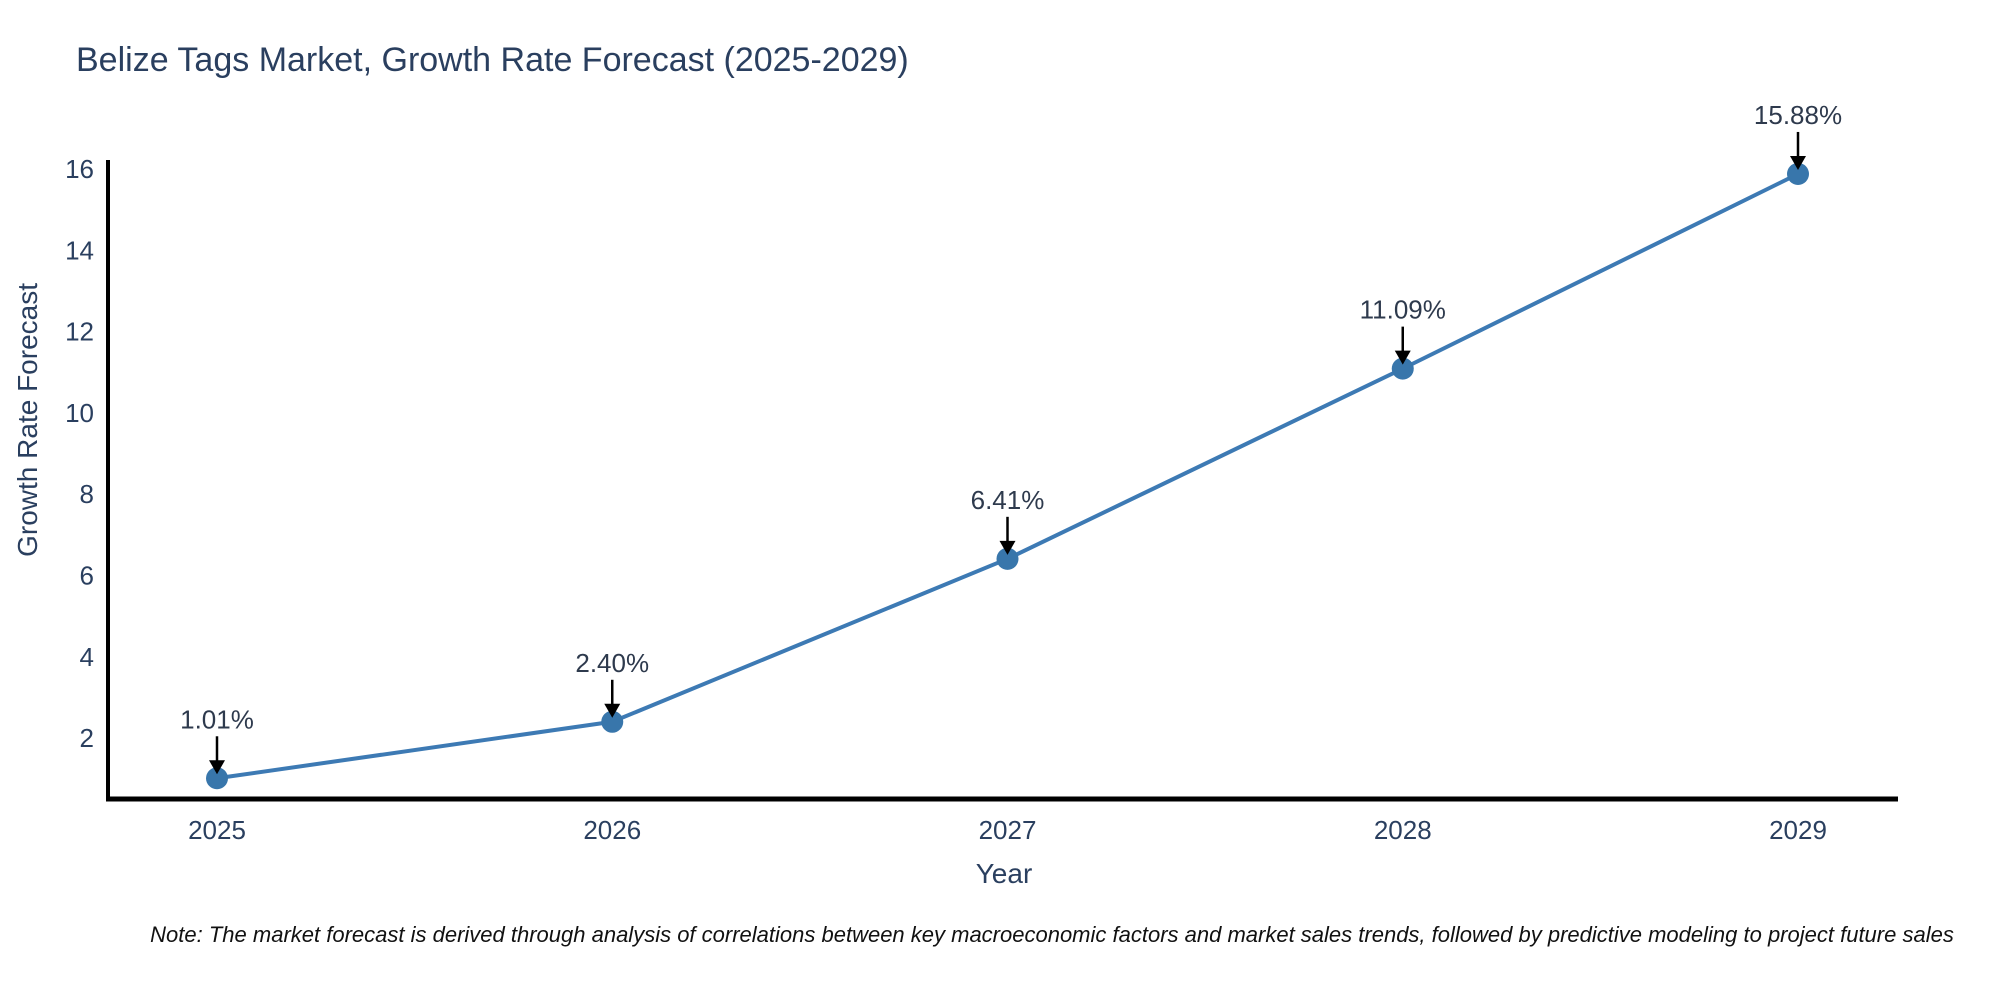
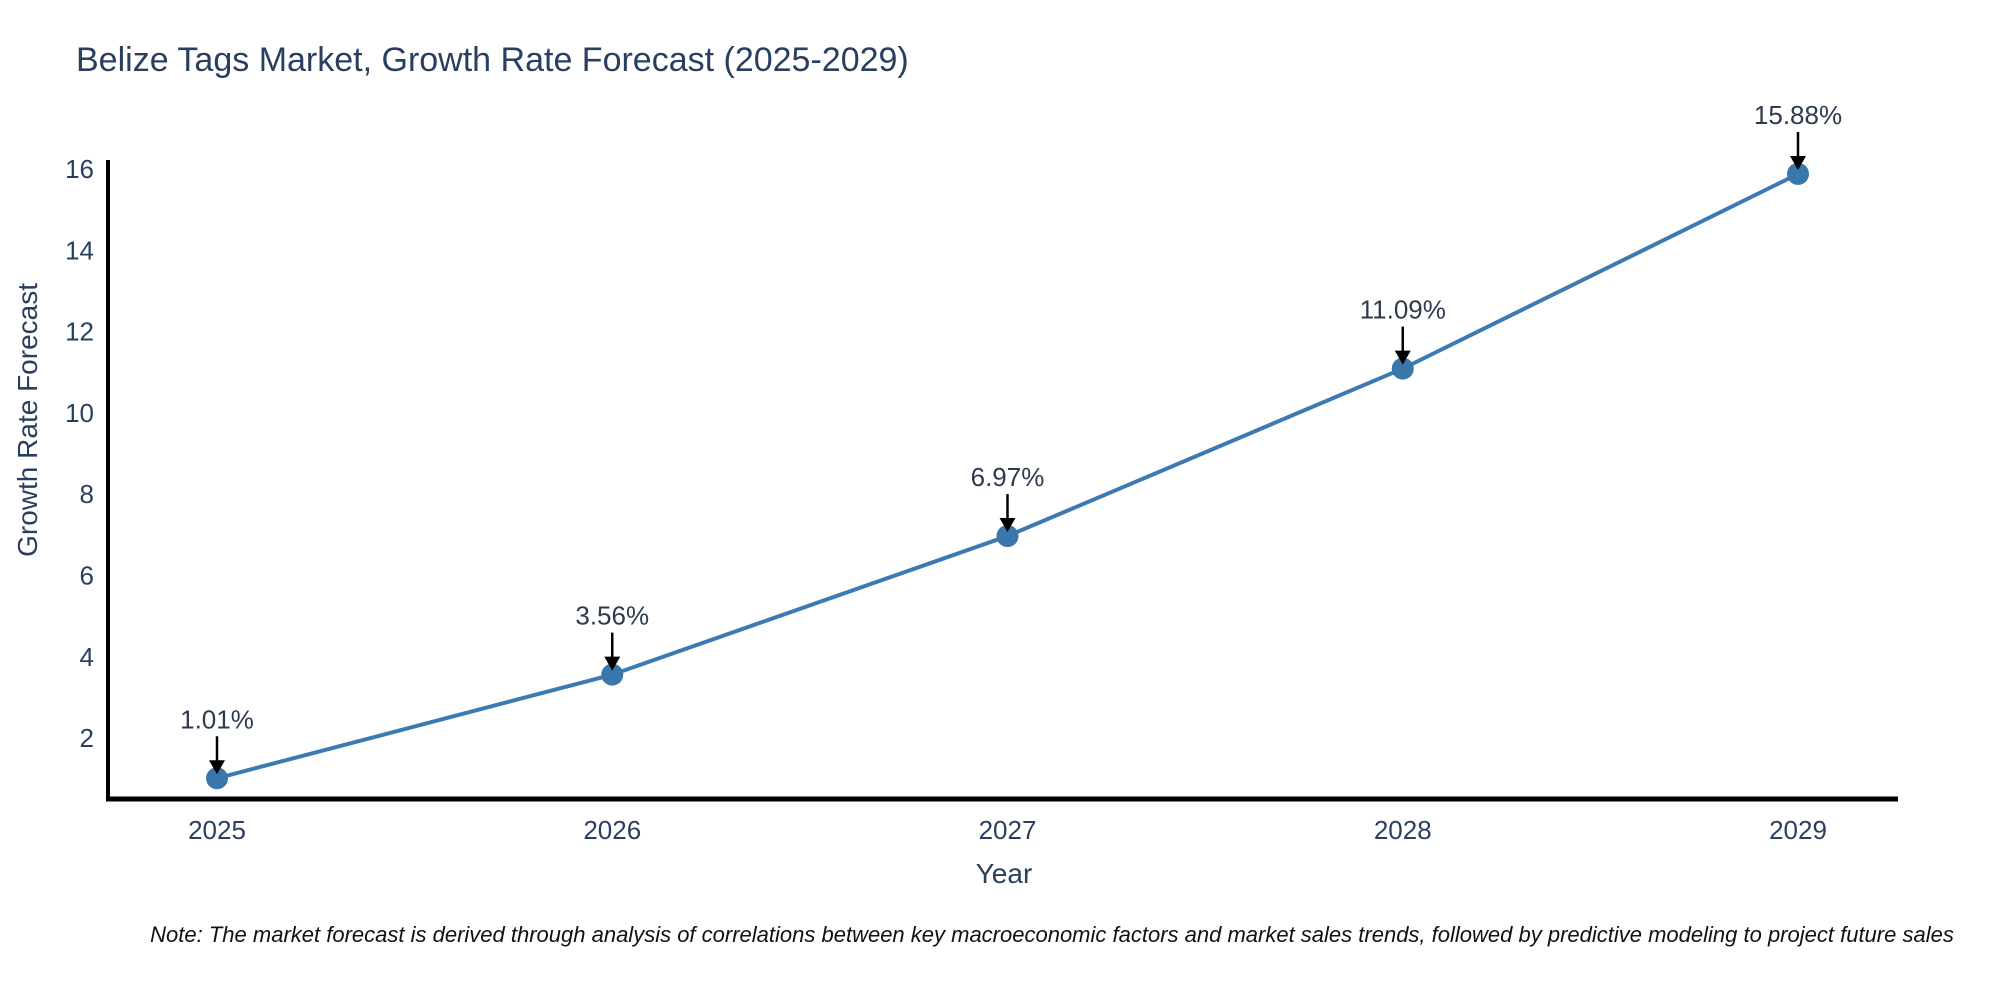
2026: 2.40% -> 3.56%
2027: 6.41% -> 6.97%
